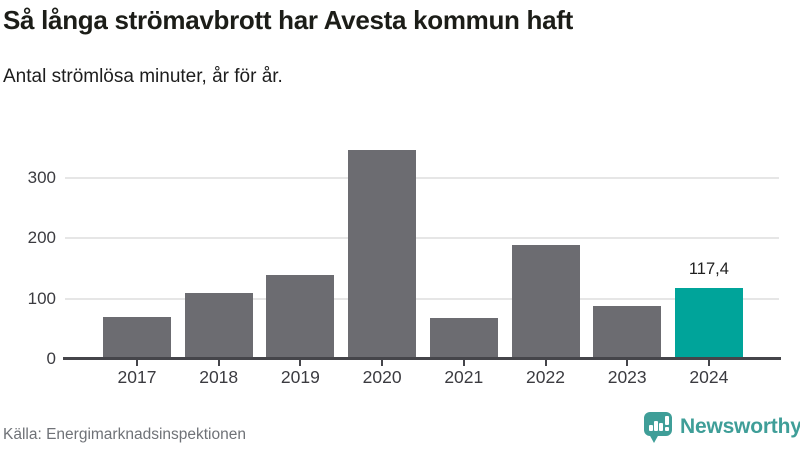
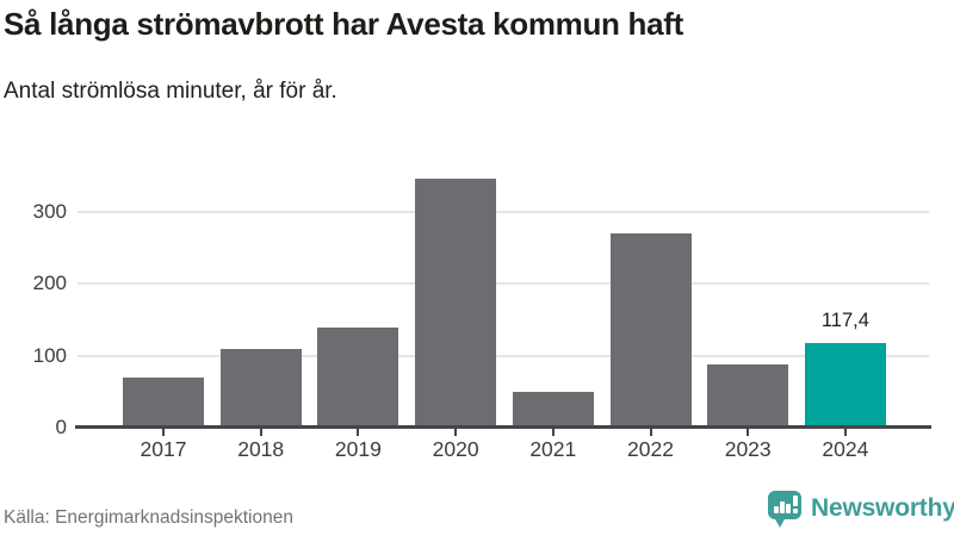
2021: 70 -> 50
2022: 190 -> 270
